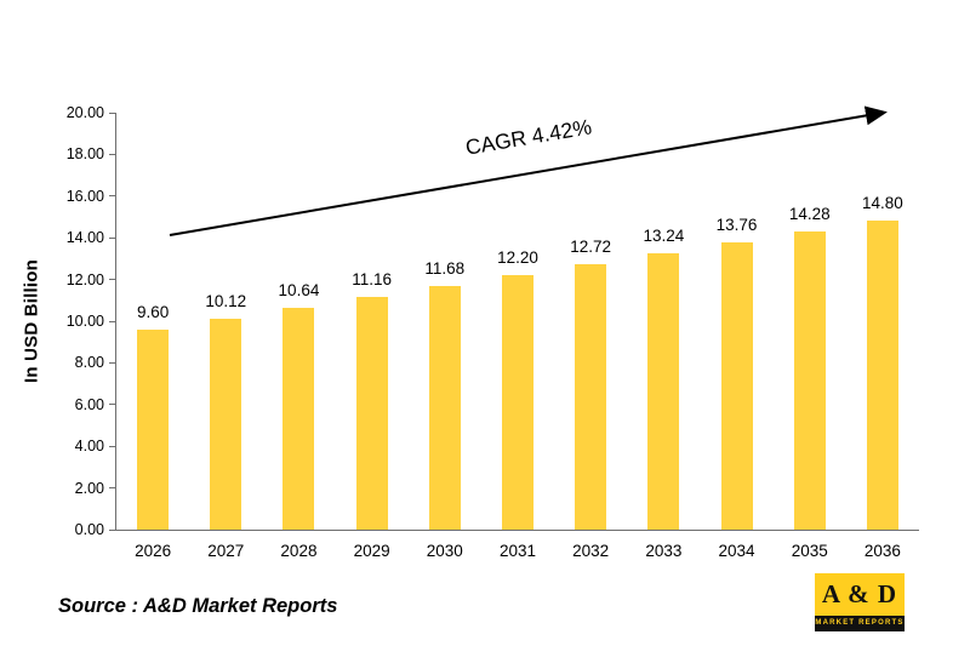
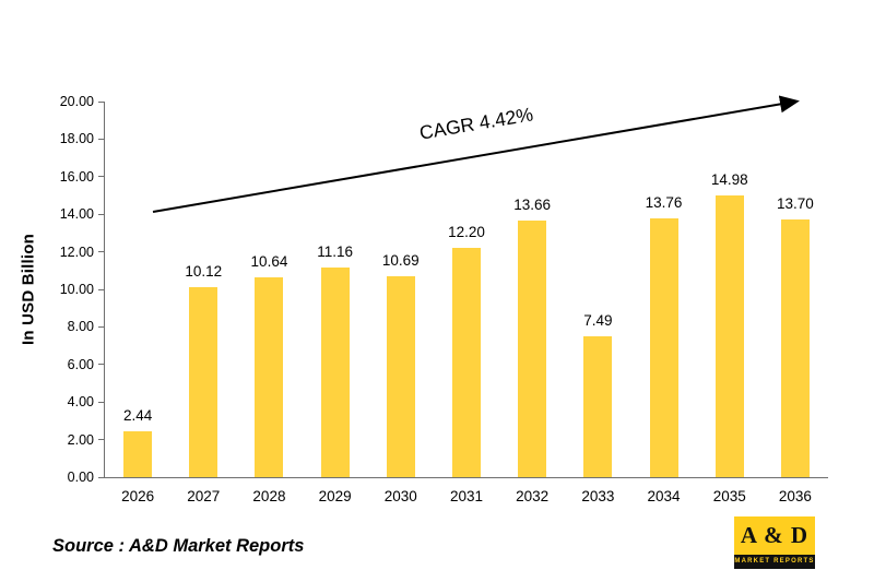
2026: 9.60 -> 2.44
2030: 11.68 -> 10.69
2032: 12.72 -> 13.66
2033: 13.24 -> 7.49
2035: 14.28 -> 14.98
2036: 14.80 -> 13.70
